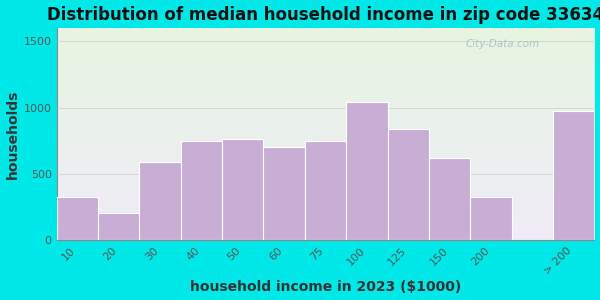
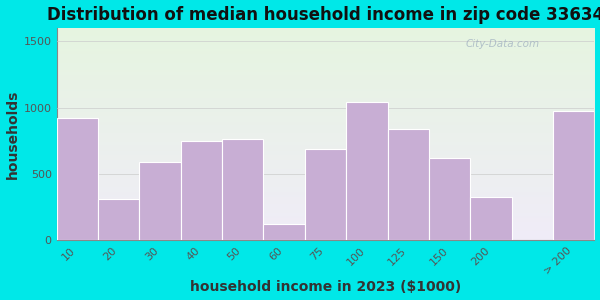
10: 330 -> 920
20: 210 -> 310
60: 700 -> 120
75: 750 -> 690
